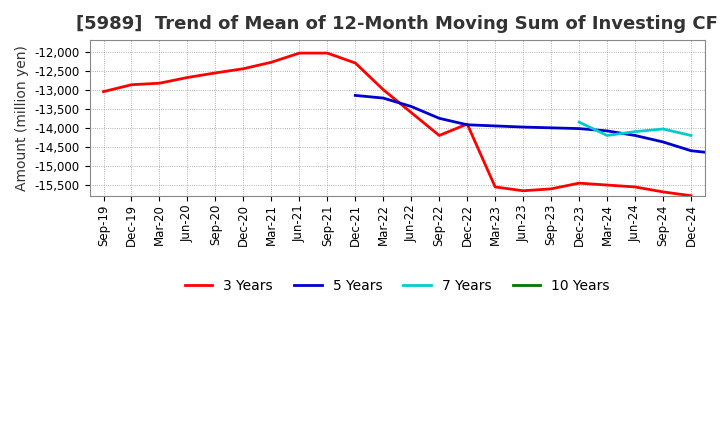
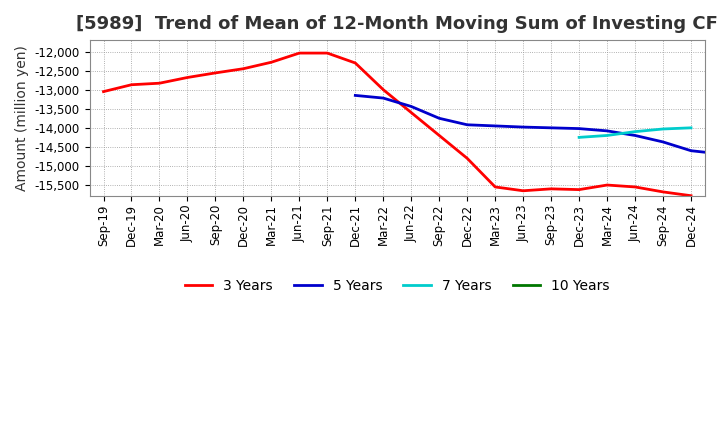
3 Years/Dec-22: -13,900 -> -14,800
3 Years/Dec-23: -15,450 -> -15,620
7 Years/Dec-23: -13,850 -> -14,250
7 Years/Dec-24: -14,200 -> -14,000
